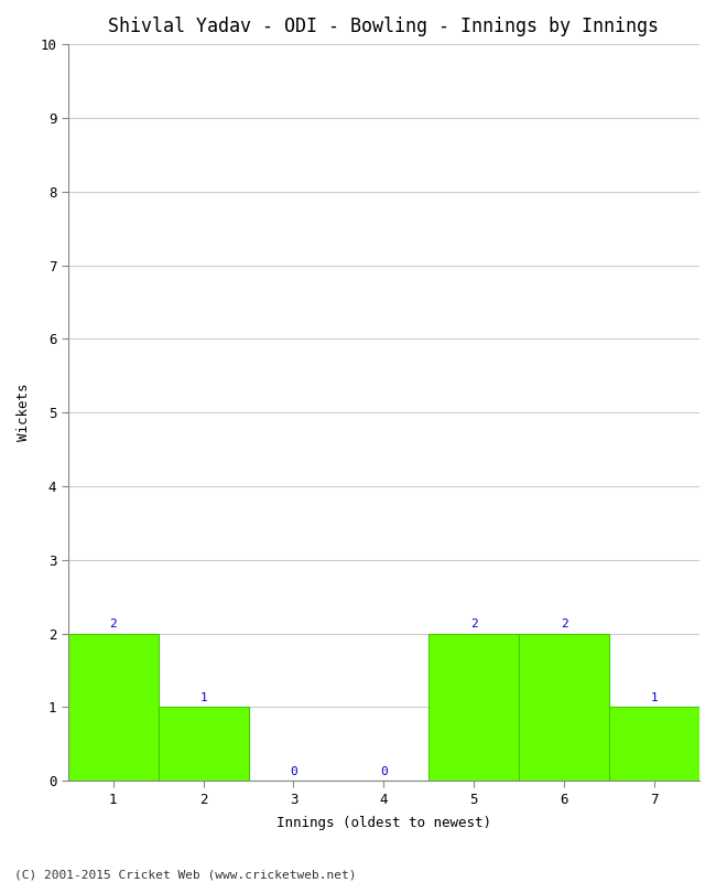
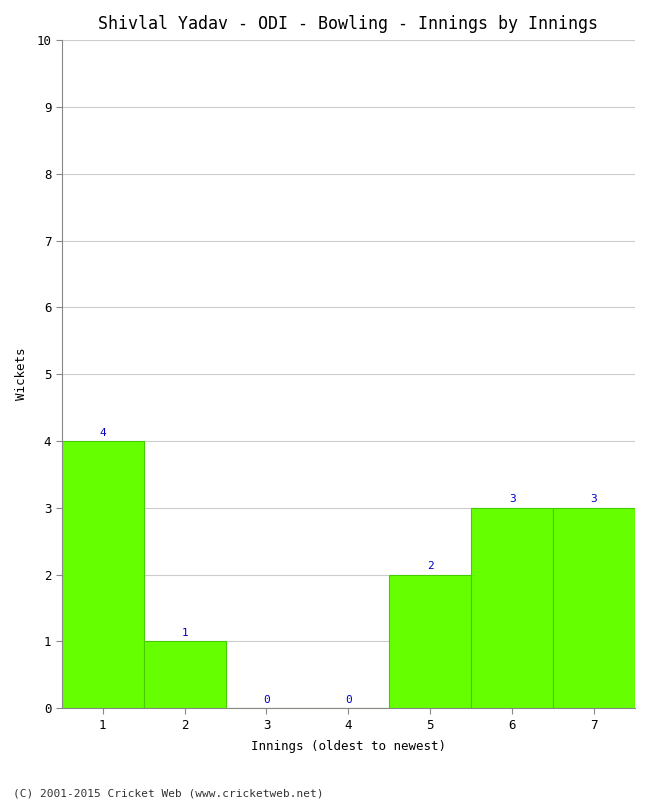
1: 2 -> 4
6: 2 -> 3
7: 1 -> 3
